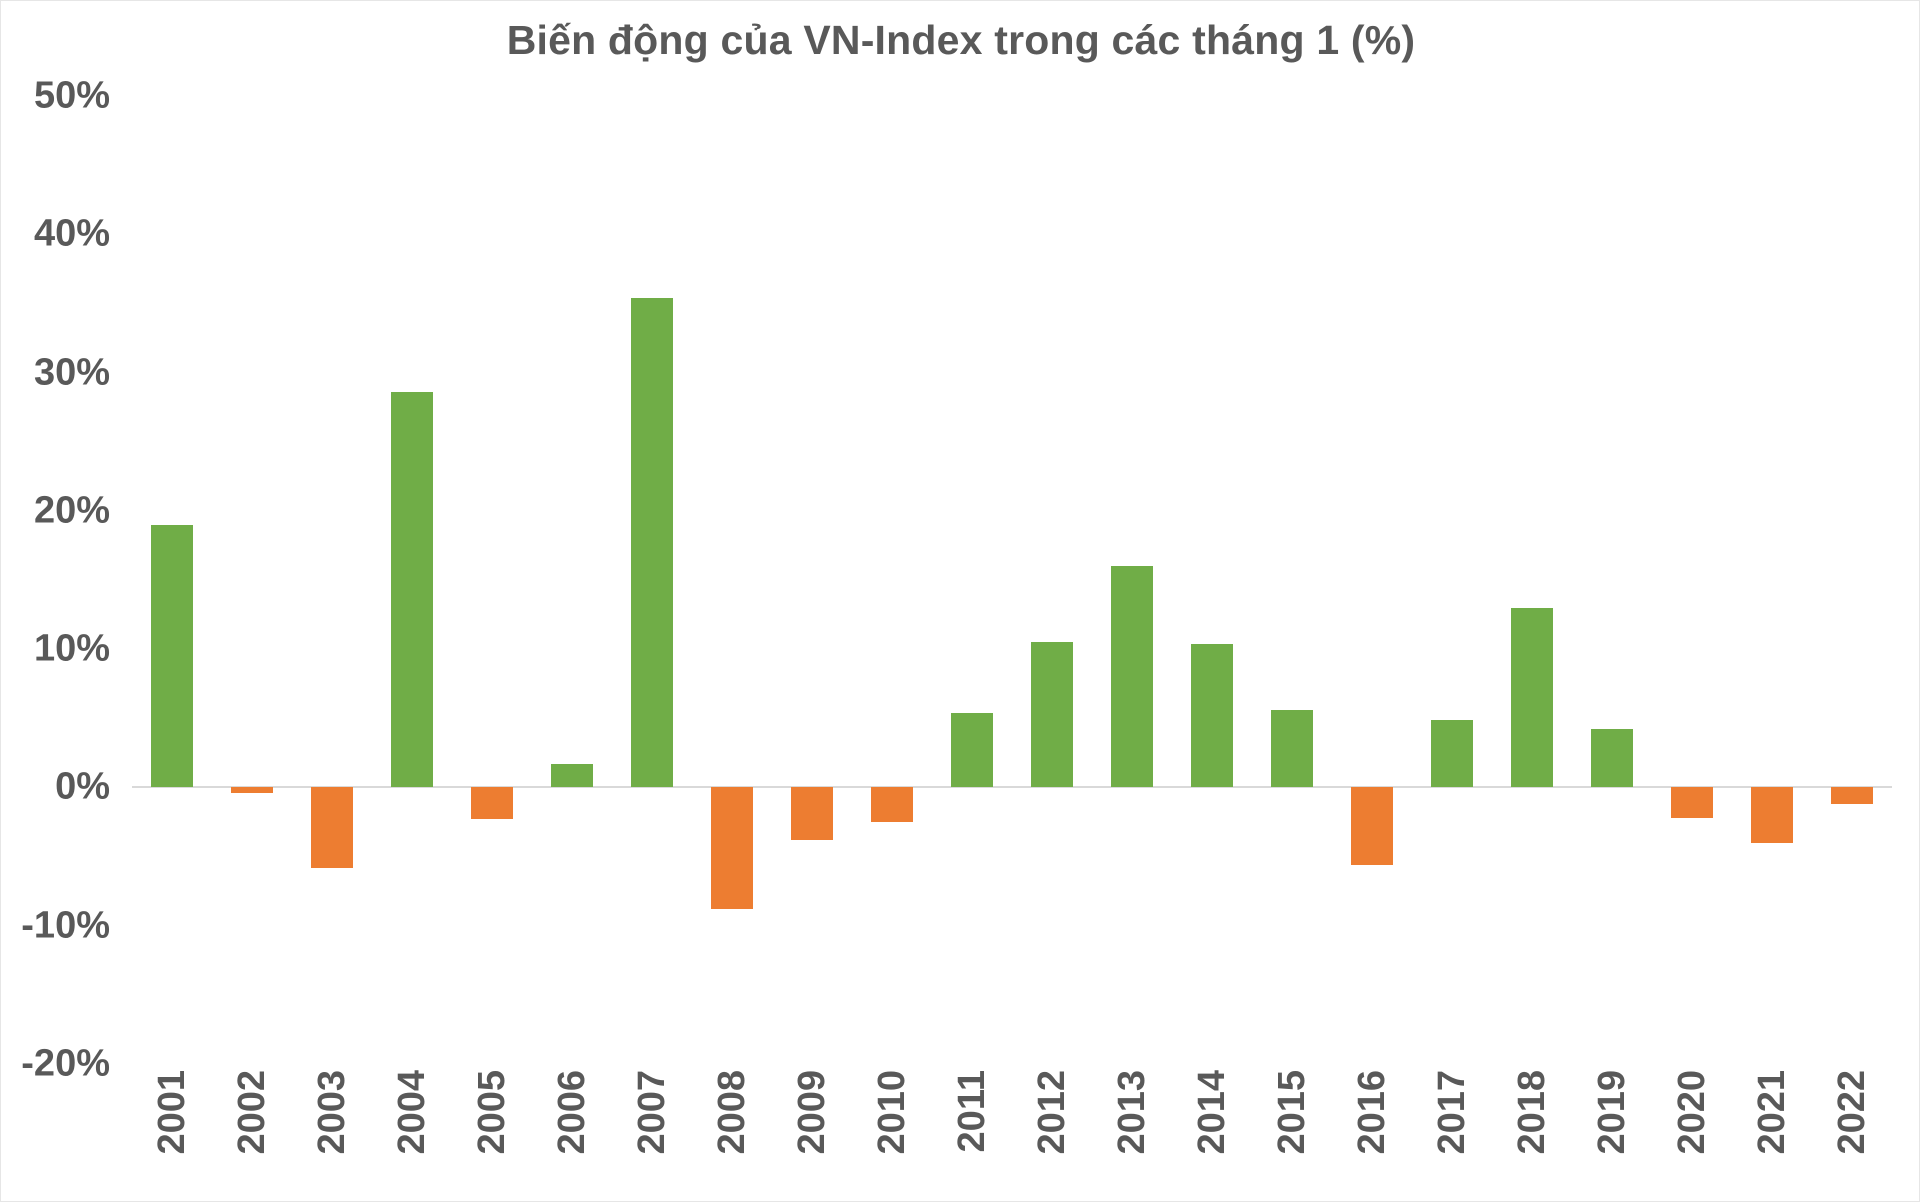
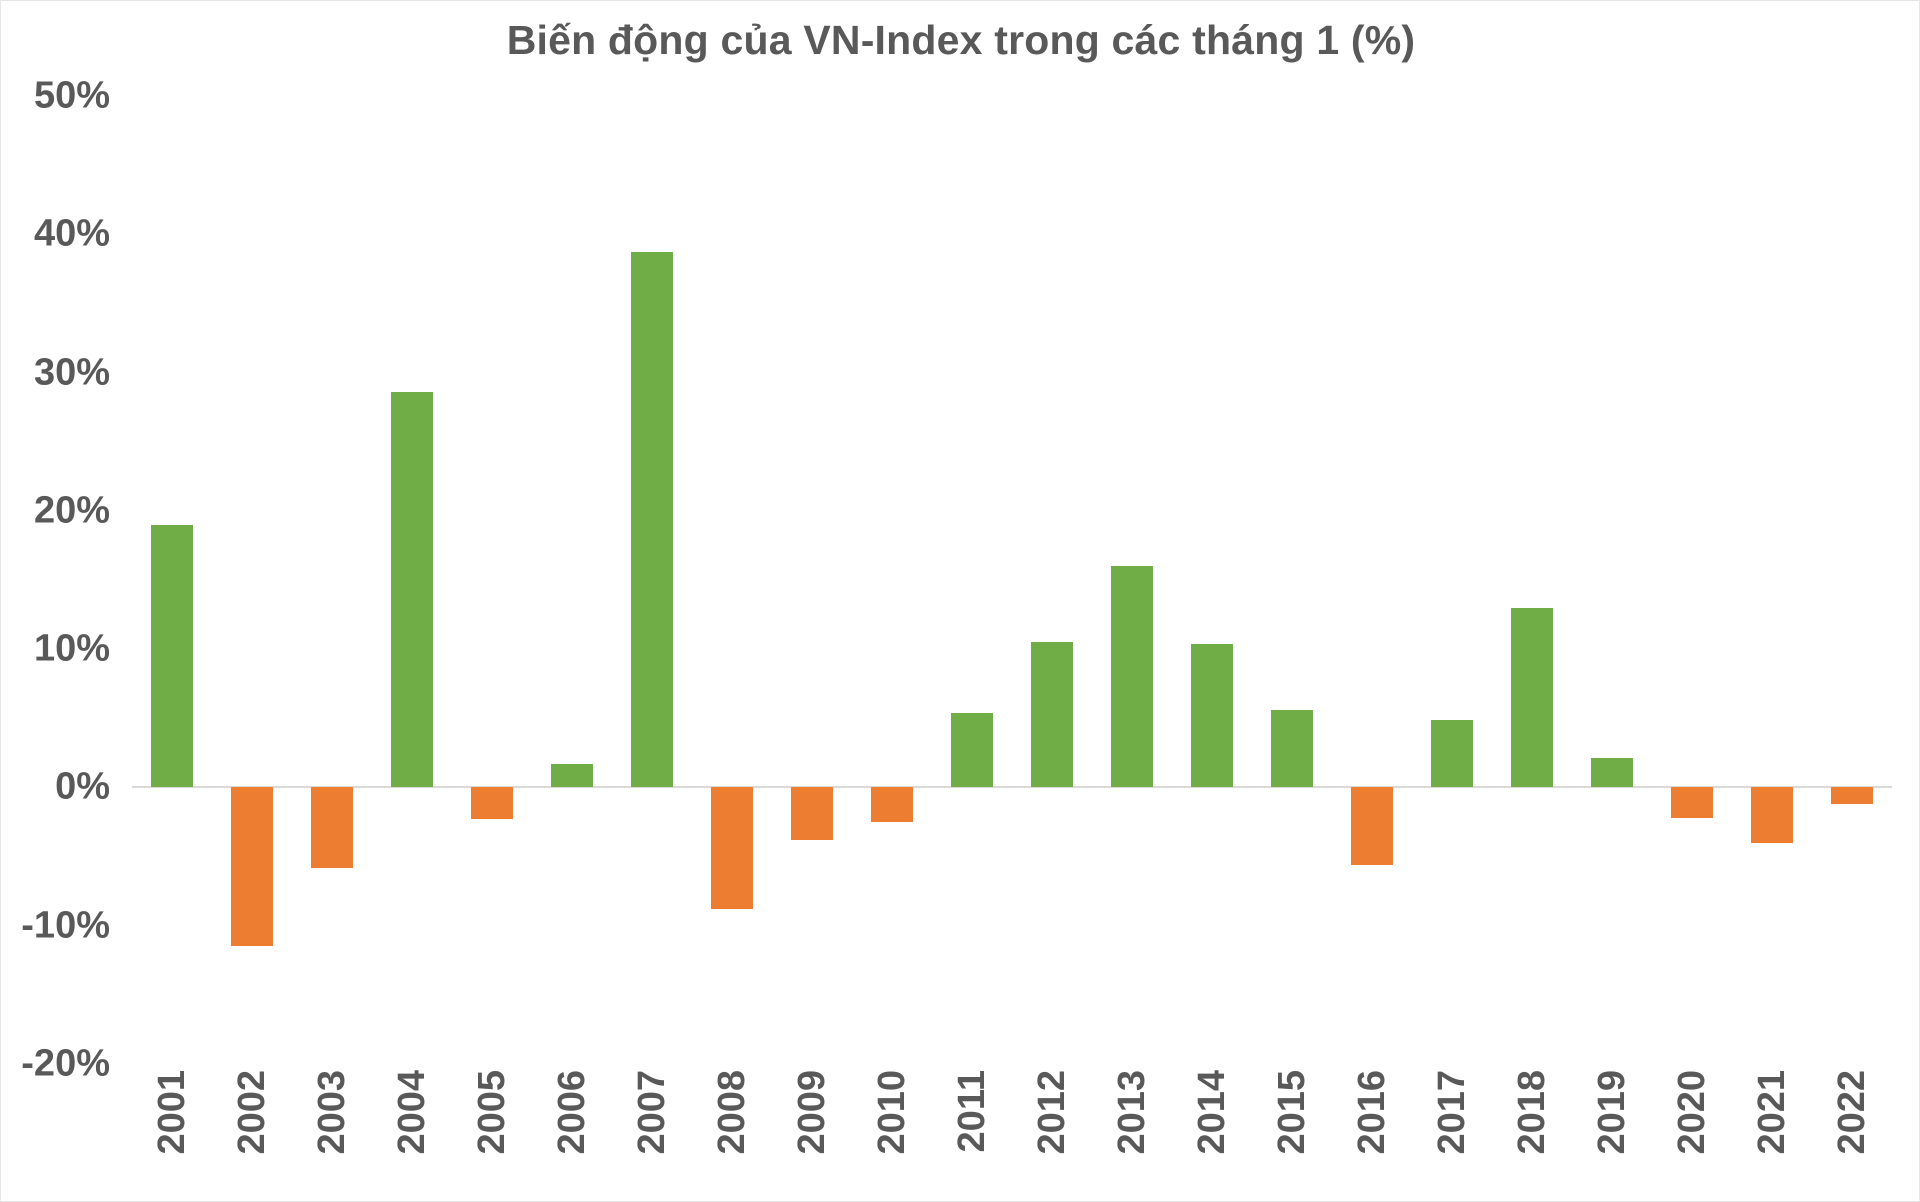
2002: -0.4% -> -11.5%
2007: 35.4% -> 38.7%
2019: 4.2% -> 2.1%
